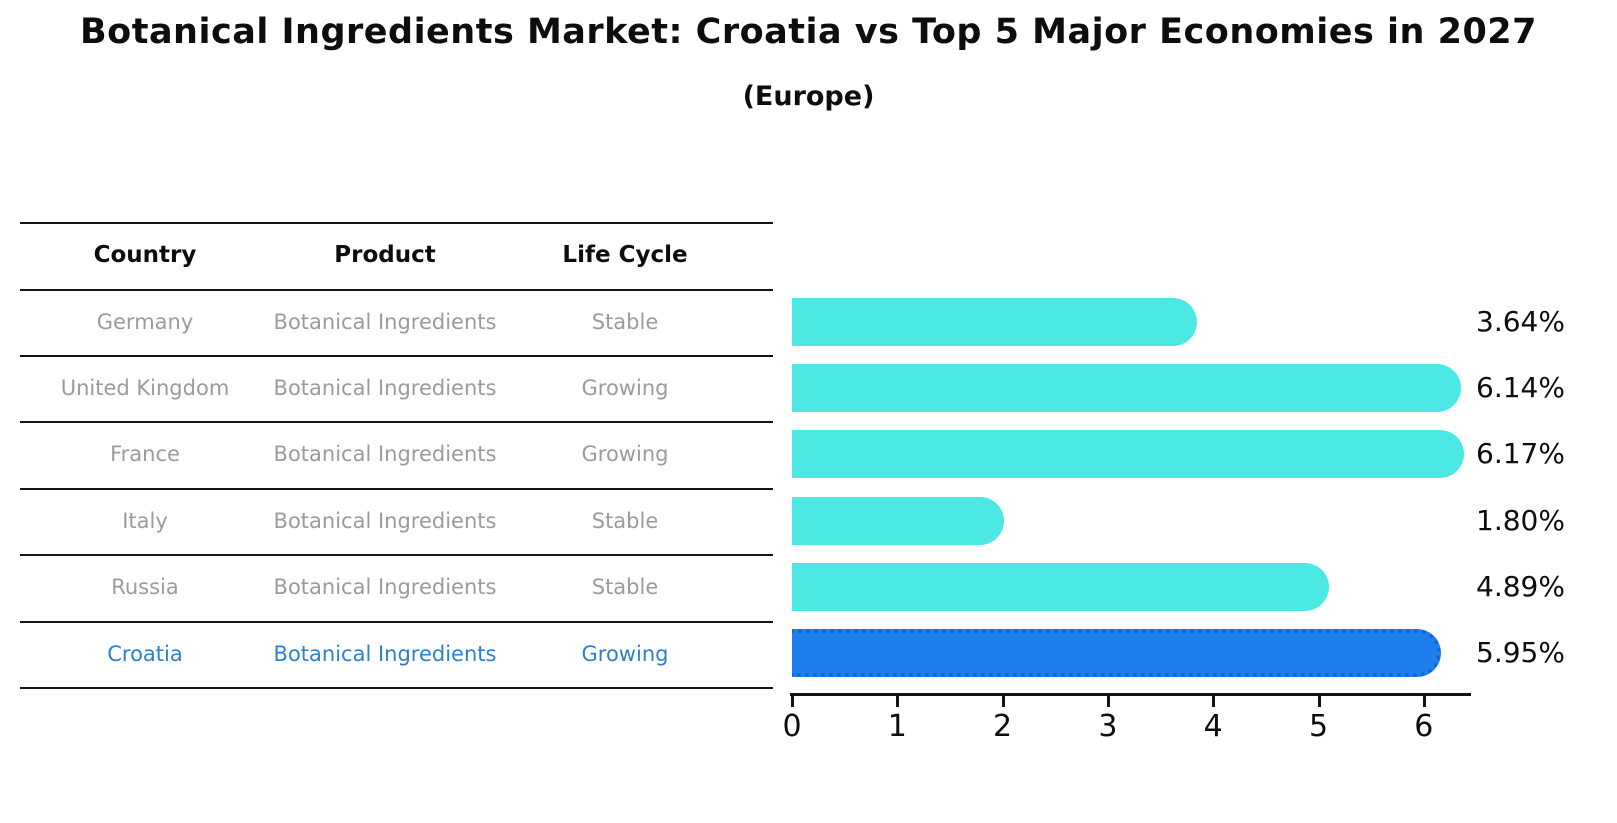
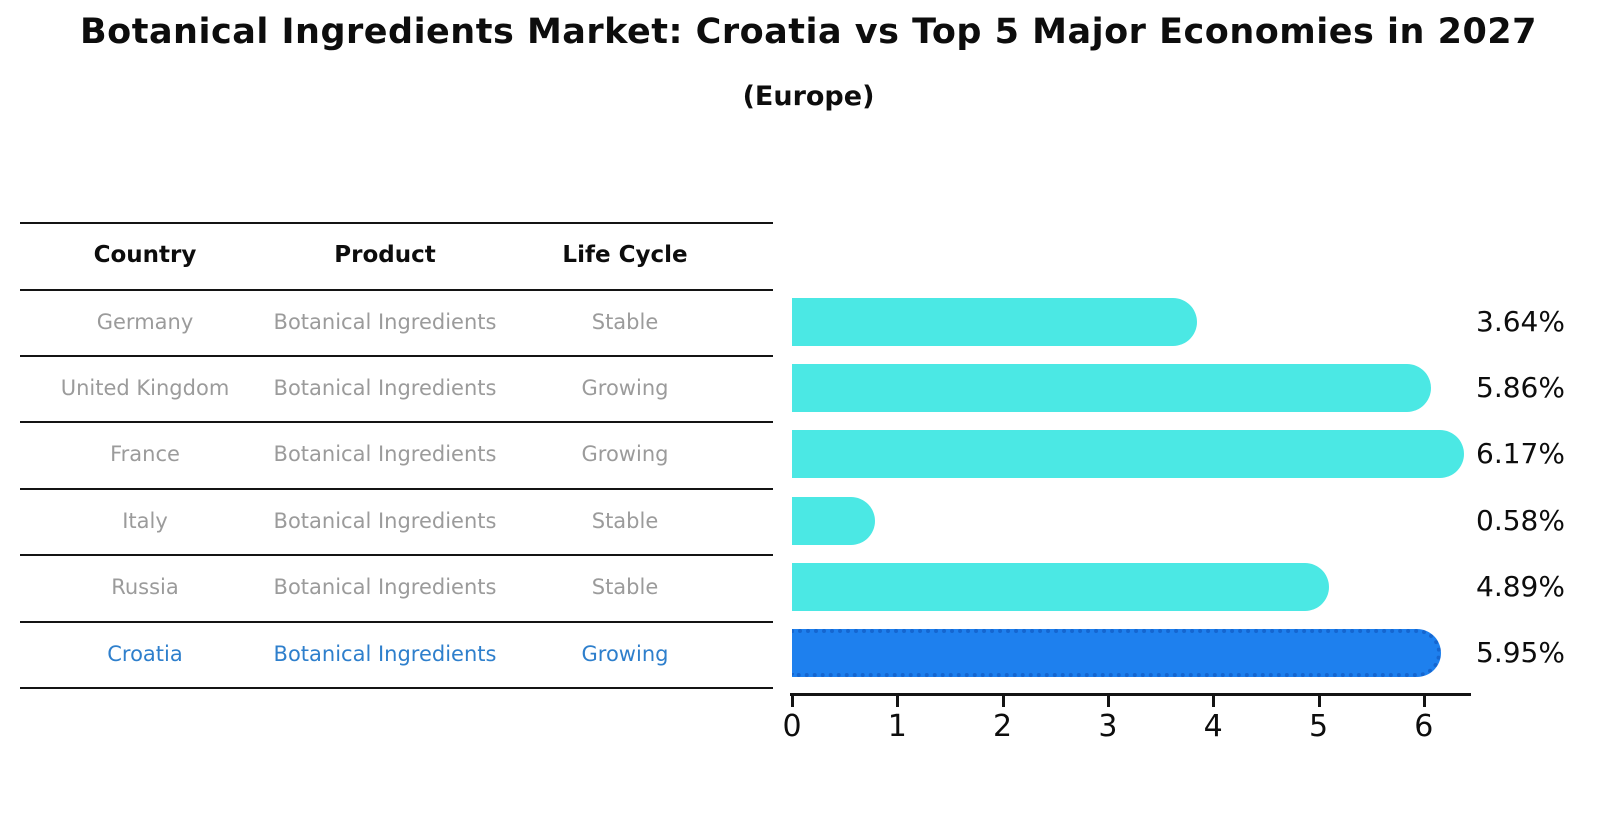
United Kingdom: 6.14% -> 5.86%
Italy: 1.80% -> 0.58%
